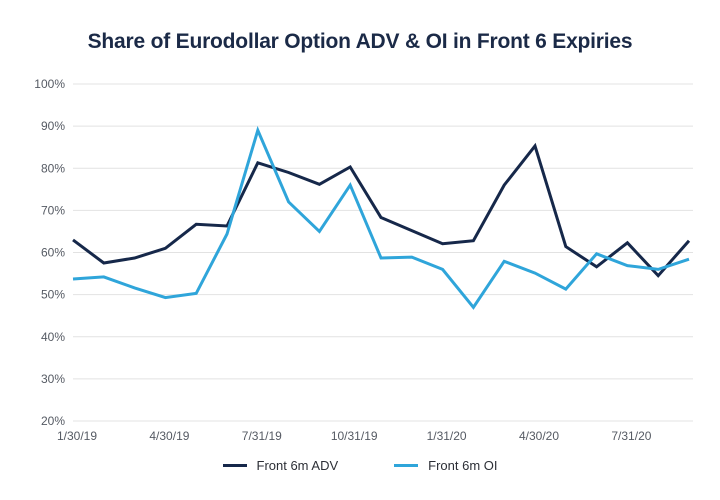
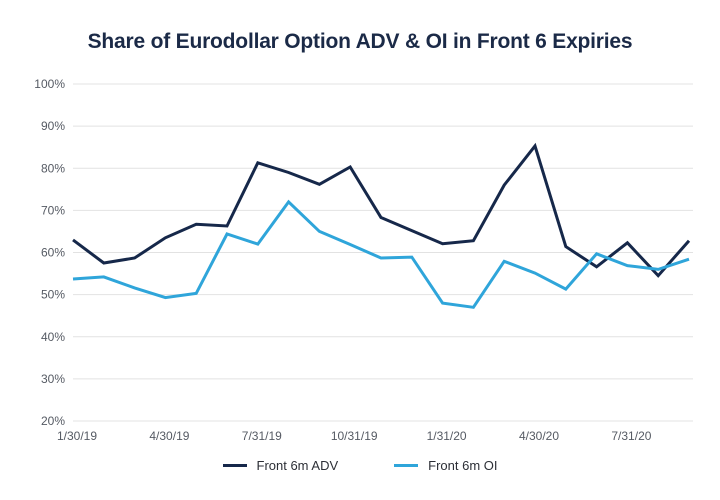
Front 6m ADV/4/30/19: 61% -> 64%
Front 6m OI/7/31/19: 89% -> 62%
Front 6m OI/10/31/19: 76% -> 62%
Front 6m OI/1/31/20: 56% -> 48%
